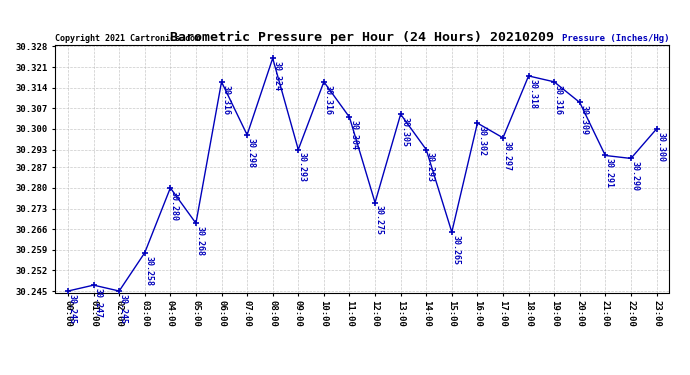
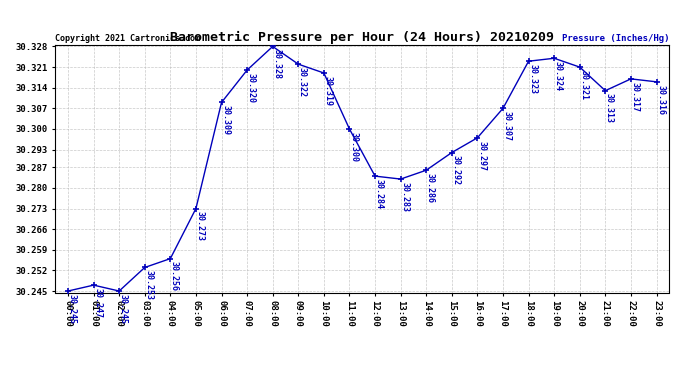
03:00: 30.258 -> 30.253
04:00: 30.280 -> 30.256
05:00: 30.268 -> 30.273
06:00: 30.316 -> 30.309
07:00: 30.298 -> 30.320
08:00: 30.324 -> 30.328
09:00: 30.293 -> 30.322
10:00: 30.316 -> 30.319
11:00: 30.304 -> 30.300
12:00: 30.275 -> 30.284
13:00: 30.305 -> 30.283
14:00: 30.293 -> 30.286
15:00: 30.265 -> 30.292
16:00: 30.302 -> 30.297
17:00: 30.297 -> 30.307
18:00: 30.318 -> 30.323
19:00: 30.316 -> 30.324
20:00: 30.309 -> 30.321
21:00: 30.291 -> 30.313
22:00: 30.290 -> 30.317
23:00: 30.300 -> 30.316
